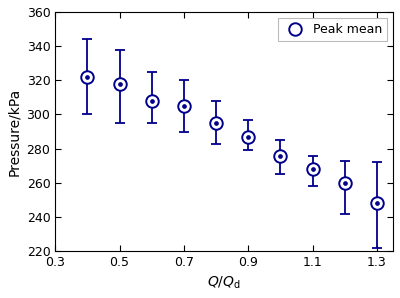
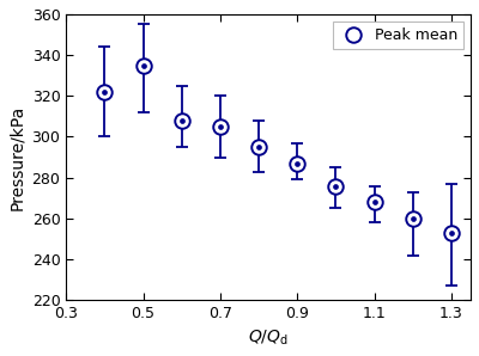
0.5: 318 -> 335
1.3: 248 -> 253
